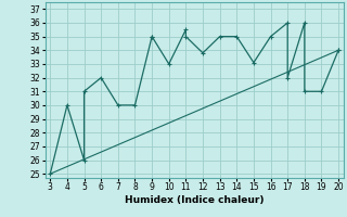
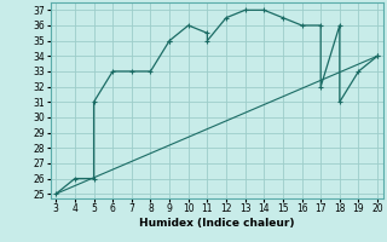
4: 30.0 -> 26.0
6: 32.0 -> 33.0
7: 30.0 -> 33.0
8: 30.0 -> 33.0
10: 33.0 -> 36.0
12: 33.8 -> 36.5
13: 35.0 -> 37.0
14: 35.0 -> 37.0
15: 33.1 -> 36.5
16: 35.0 -> 36.0
19: 31.0 -> 33.0
